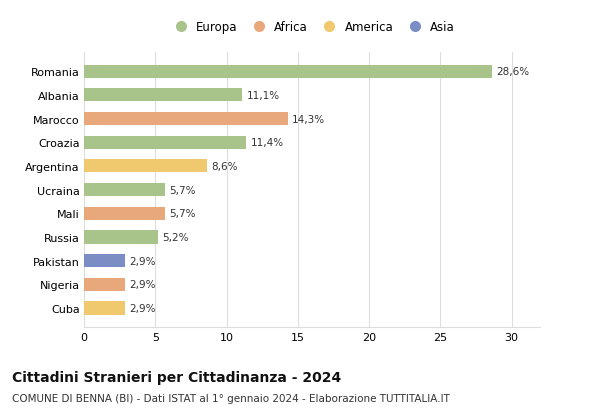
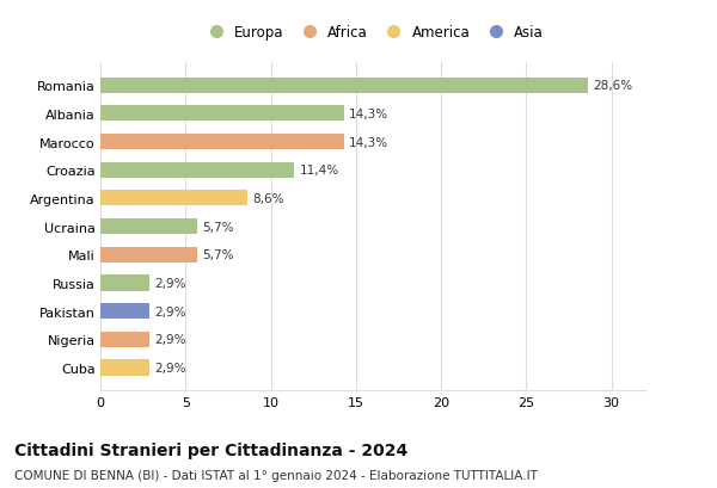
Albania: 11,1% -> 14,3%
Russia: 5,2% -> 2,9%
